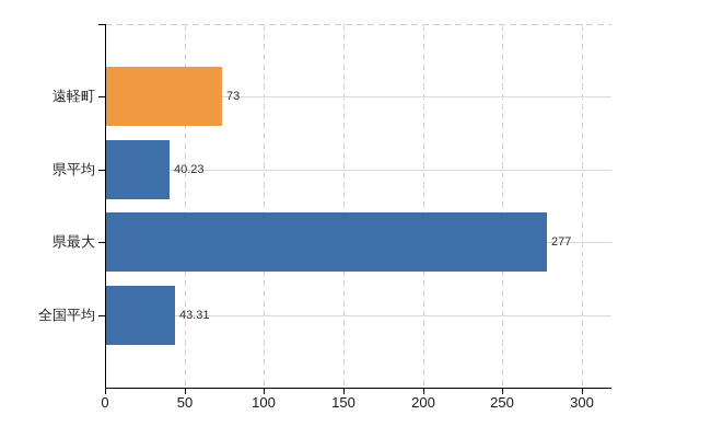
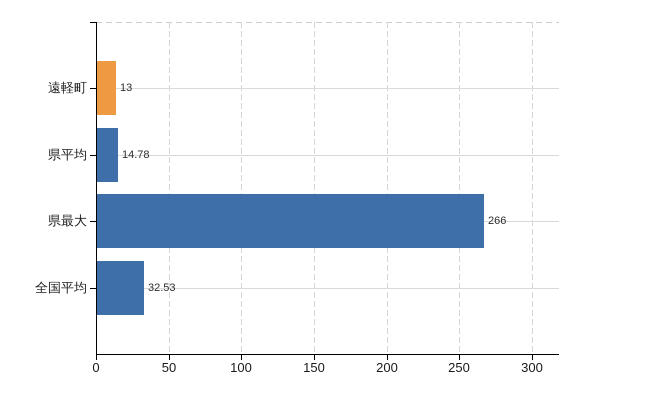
遠軽町: 73 -> 13
県平均: 40.23 -> 14.78
県最大: 277 -> 266
全国平均: 43.31 -> 32.53
